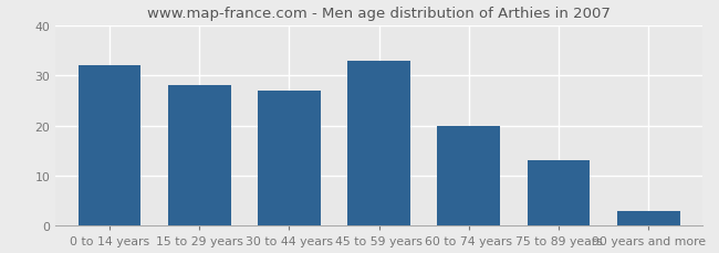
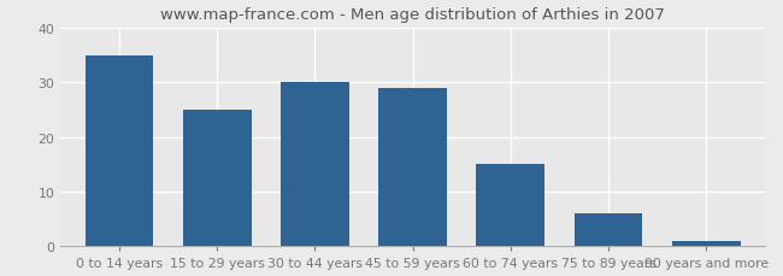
0 to 14 years: 32 -> 35
15 to 29 years: 28 -> 25
30 to 44 years: 27 -> 30
45 to 59 years: 33 -> 29
60 to 74 years: 20 -> 15
75 to 89 years: 13 -> 6
90 years and more: 3 -> 1
